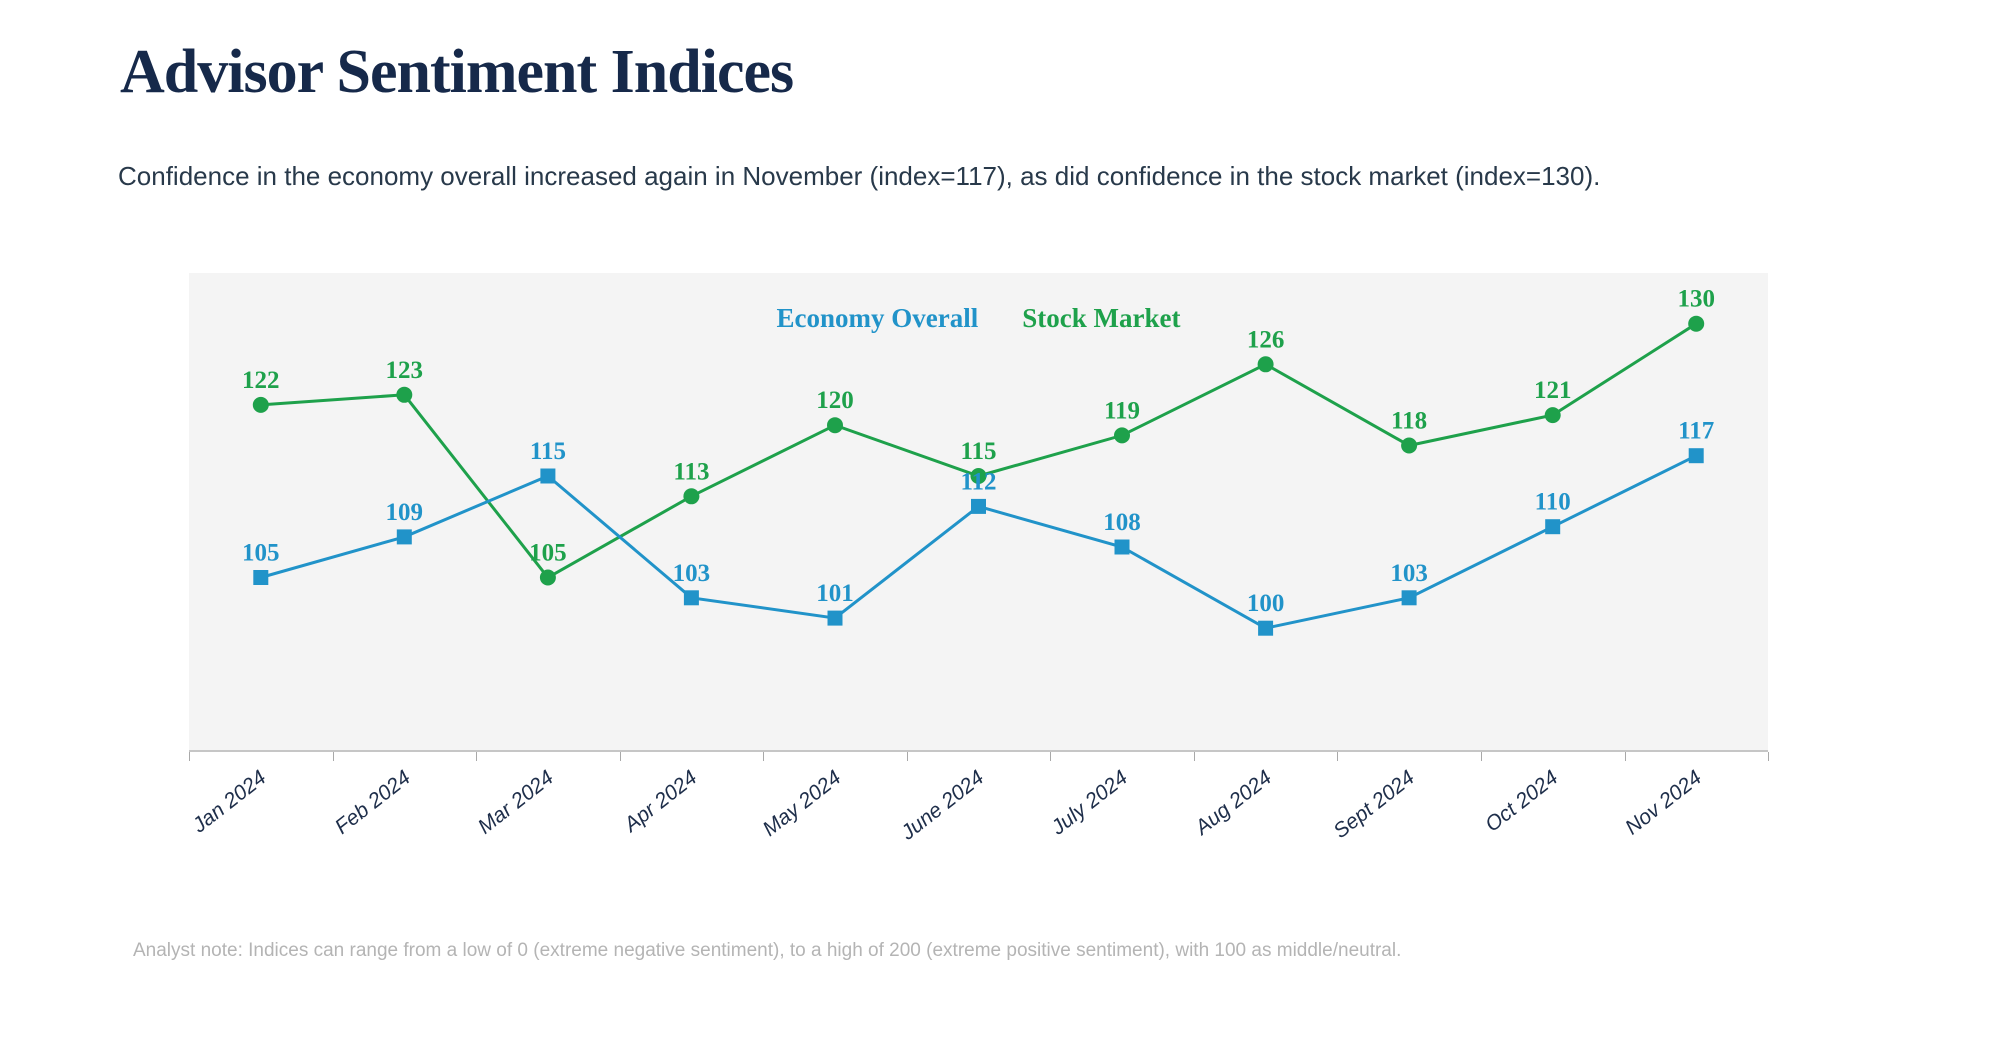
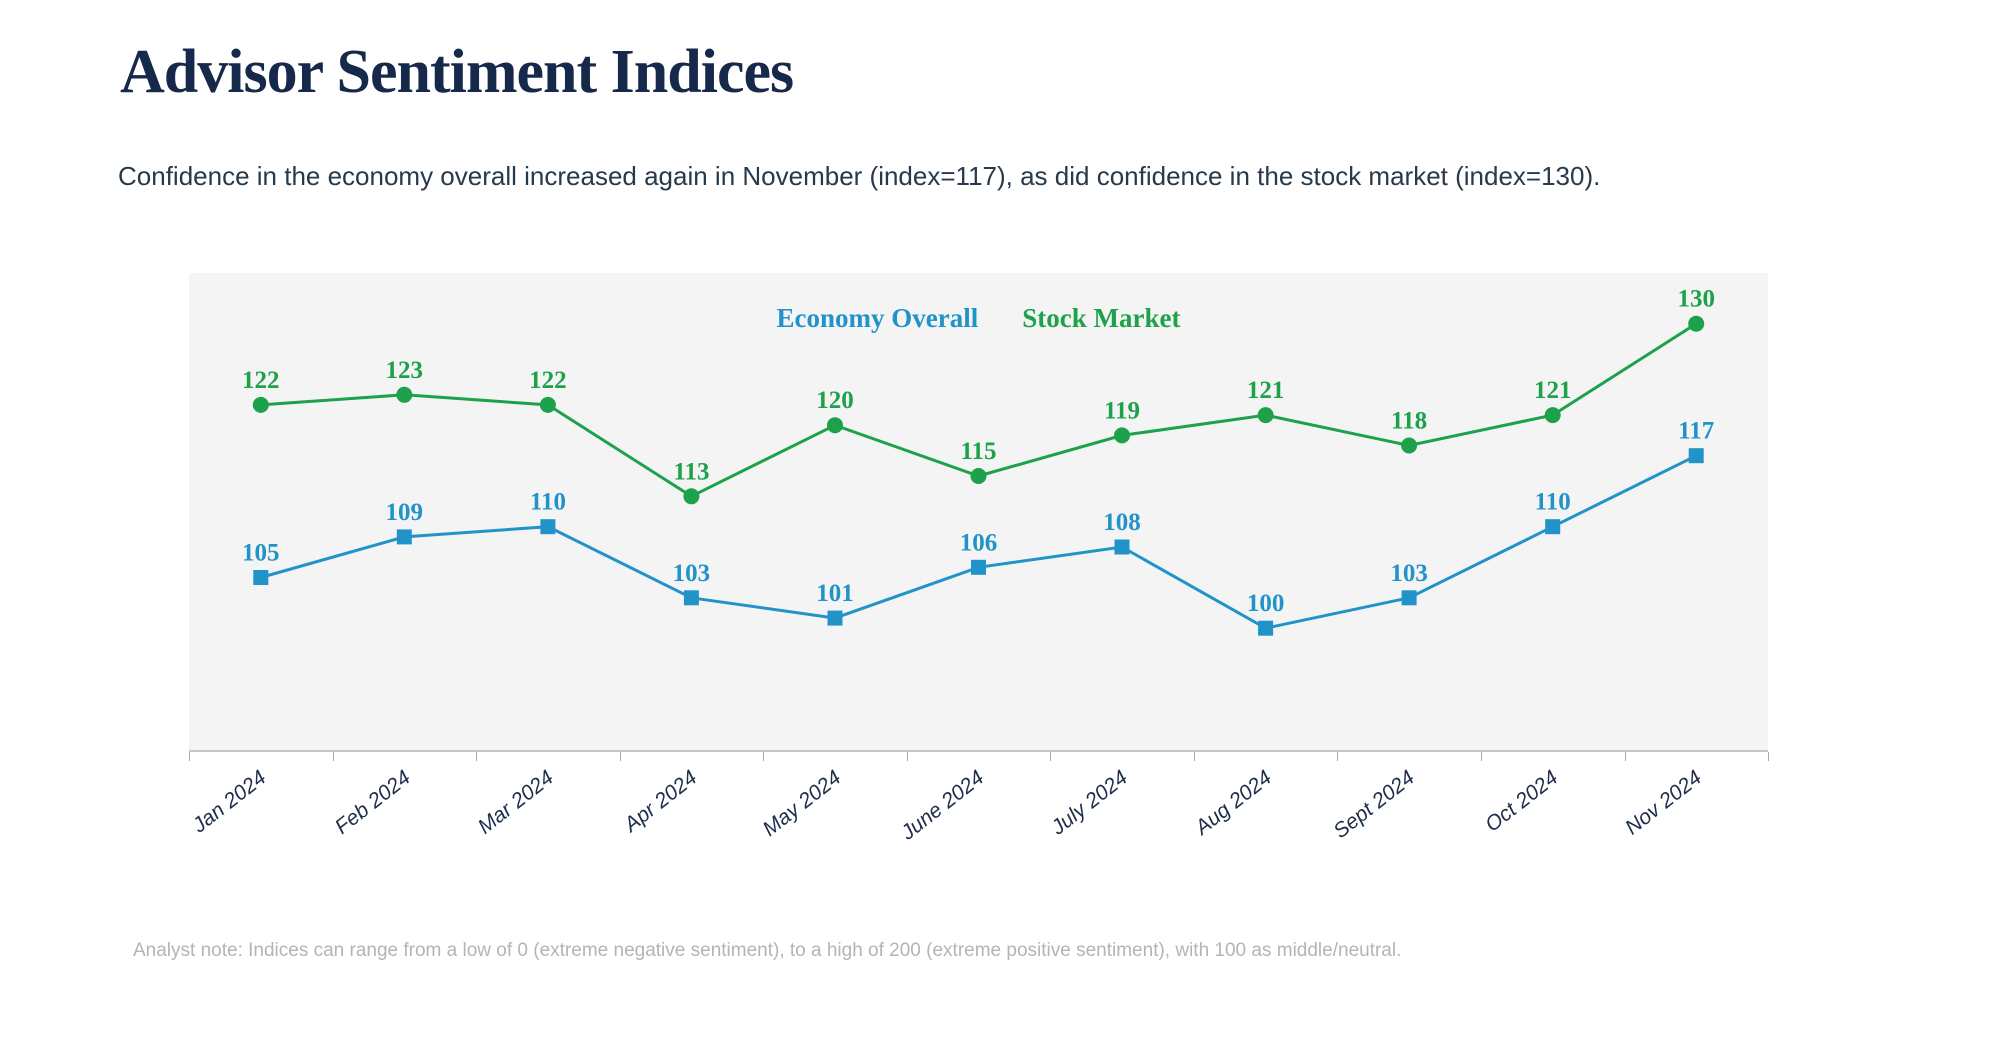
Economy Overall/Mar 2024: 115 -> 110
Stock Market/Mar 2024: 105 -> 122
Economy Overall/June 2024: 112 -> 106
Stock Market/Aug 2024: 126 -> 121
